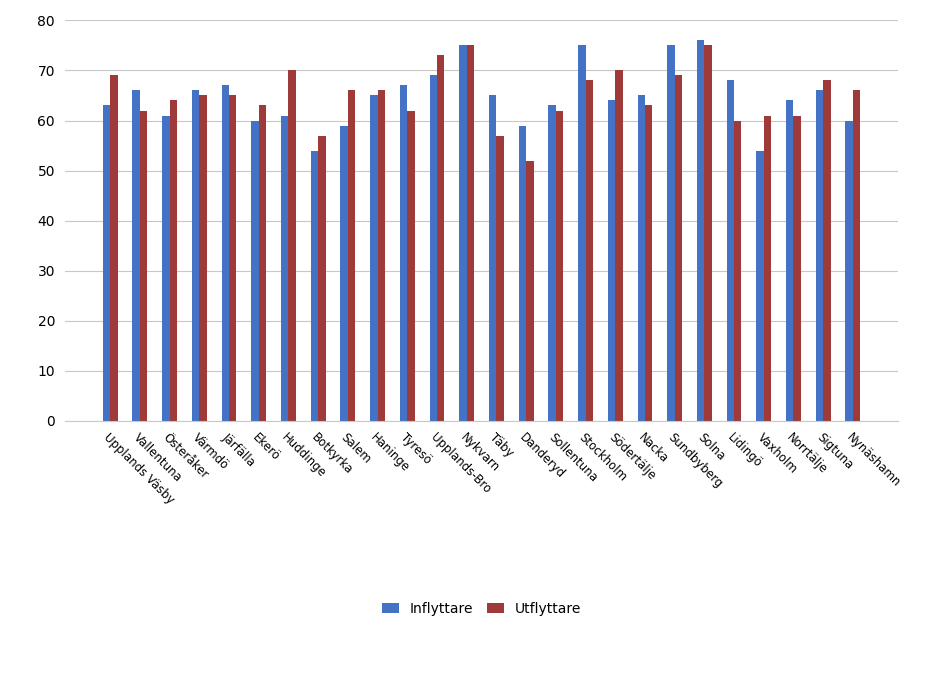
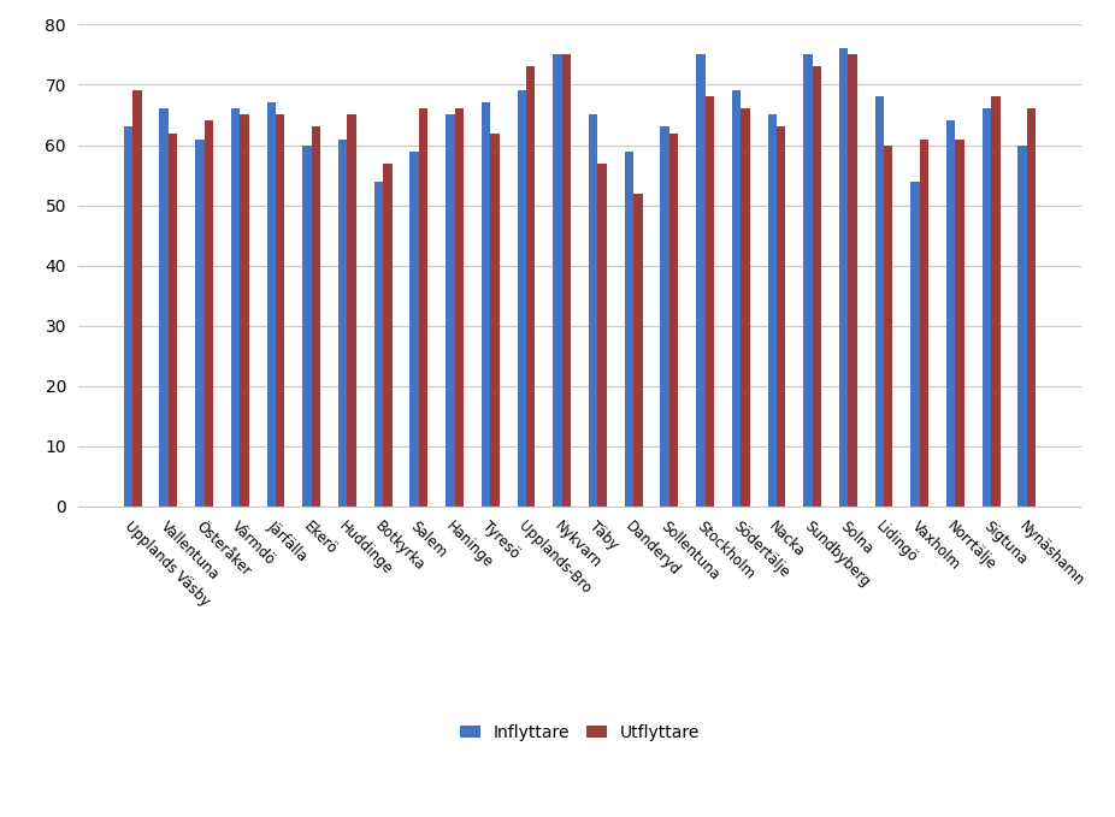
Utflyttare/Huddinge: 70 -> 65
Inflyttare/Södertälje: 64 -> 69
Utflyttare/Södertälje: 70 -> 66
Utflyttare/Sundbyberg: 69 -> 73
